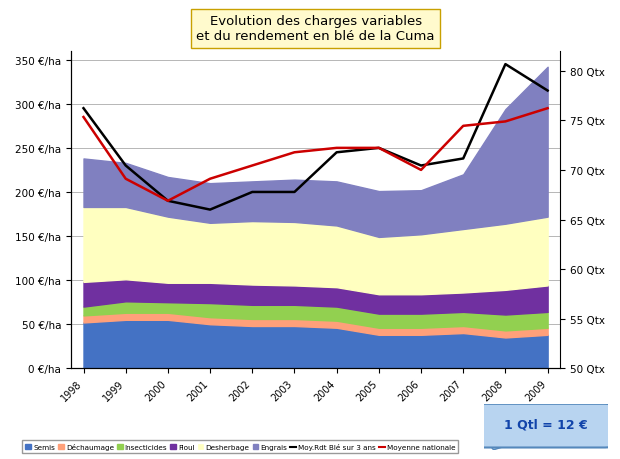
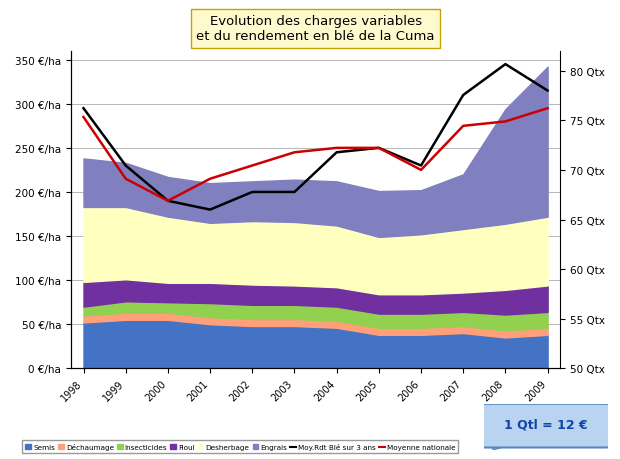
Moy.Rdt Blé sur 3 ans/2007: 238 €/ha -> 310 €/ha
